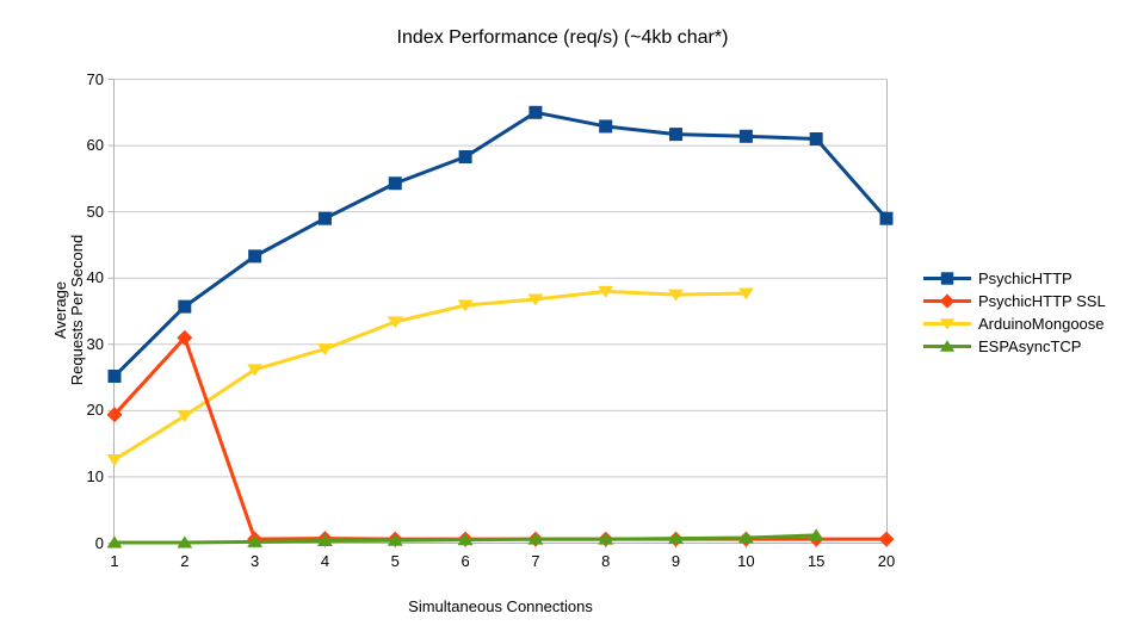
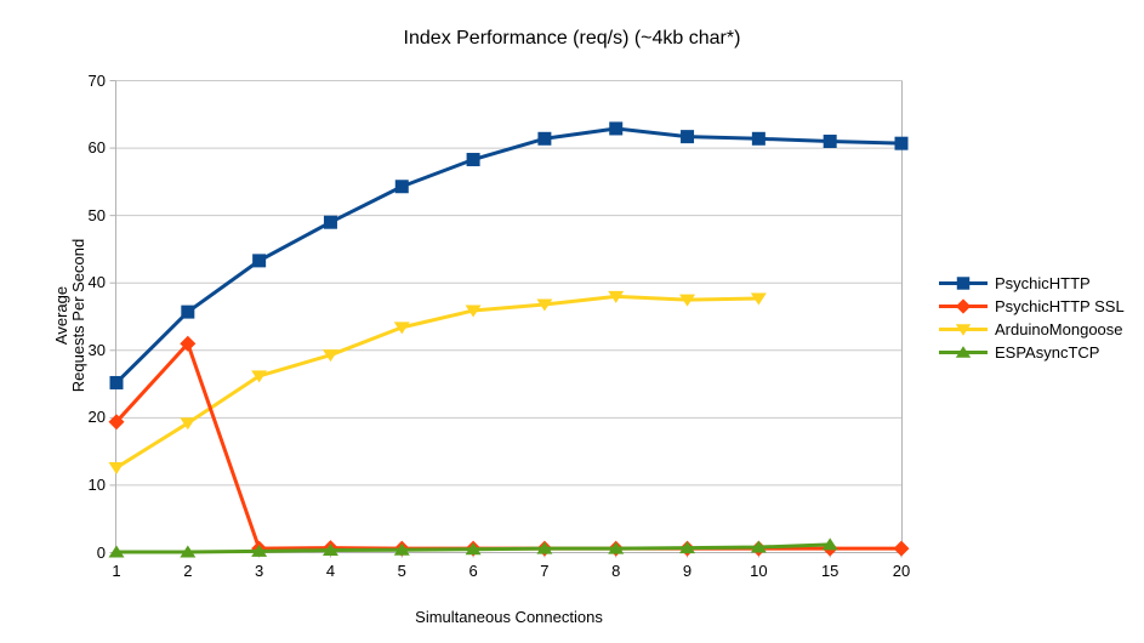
PsychicHTTP/7: 65 -> 61
PsychicHTTP/20: 49 -> 61
